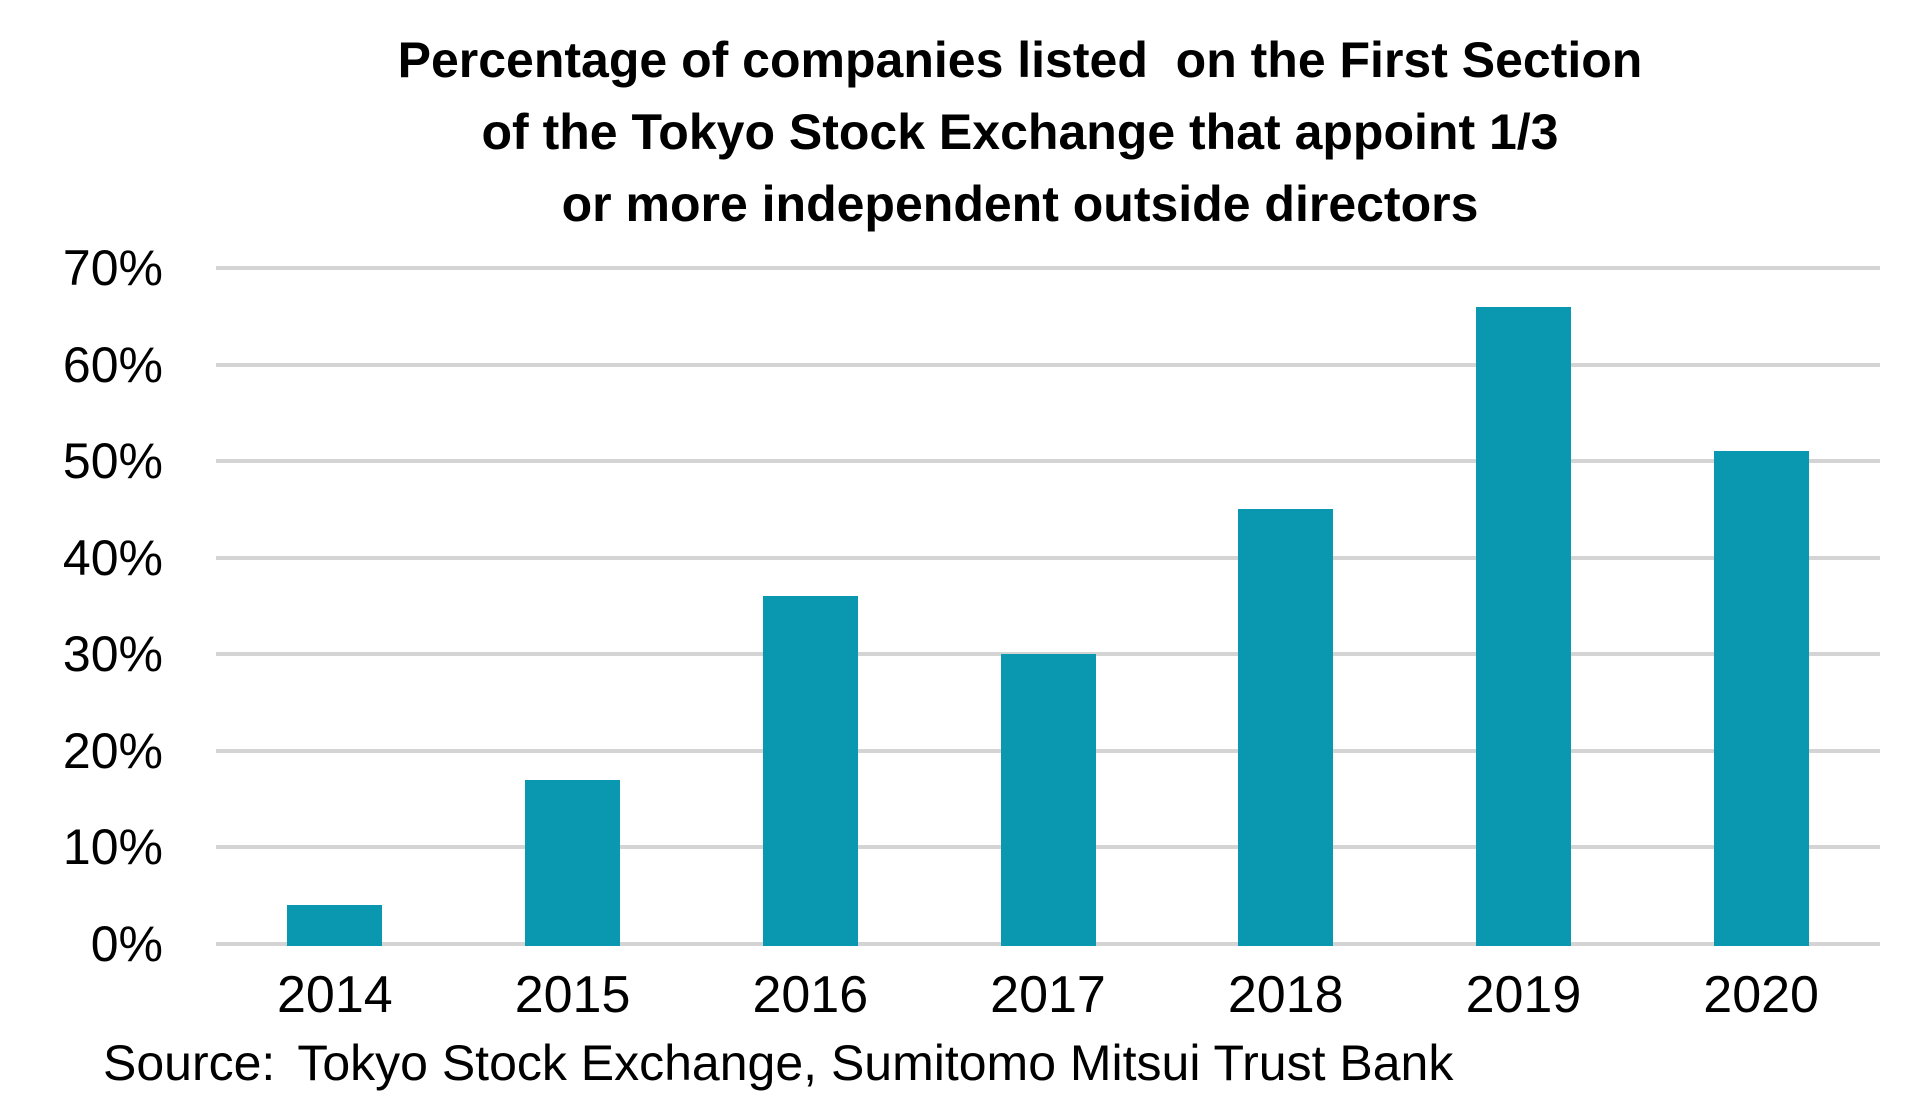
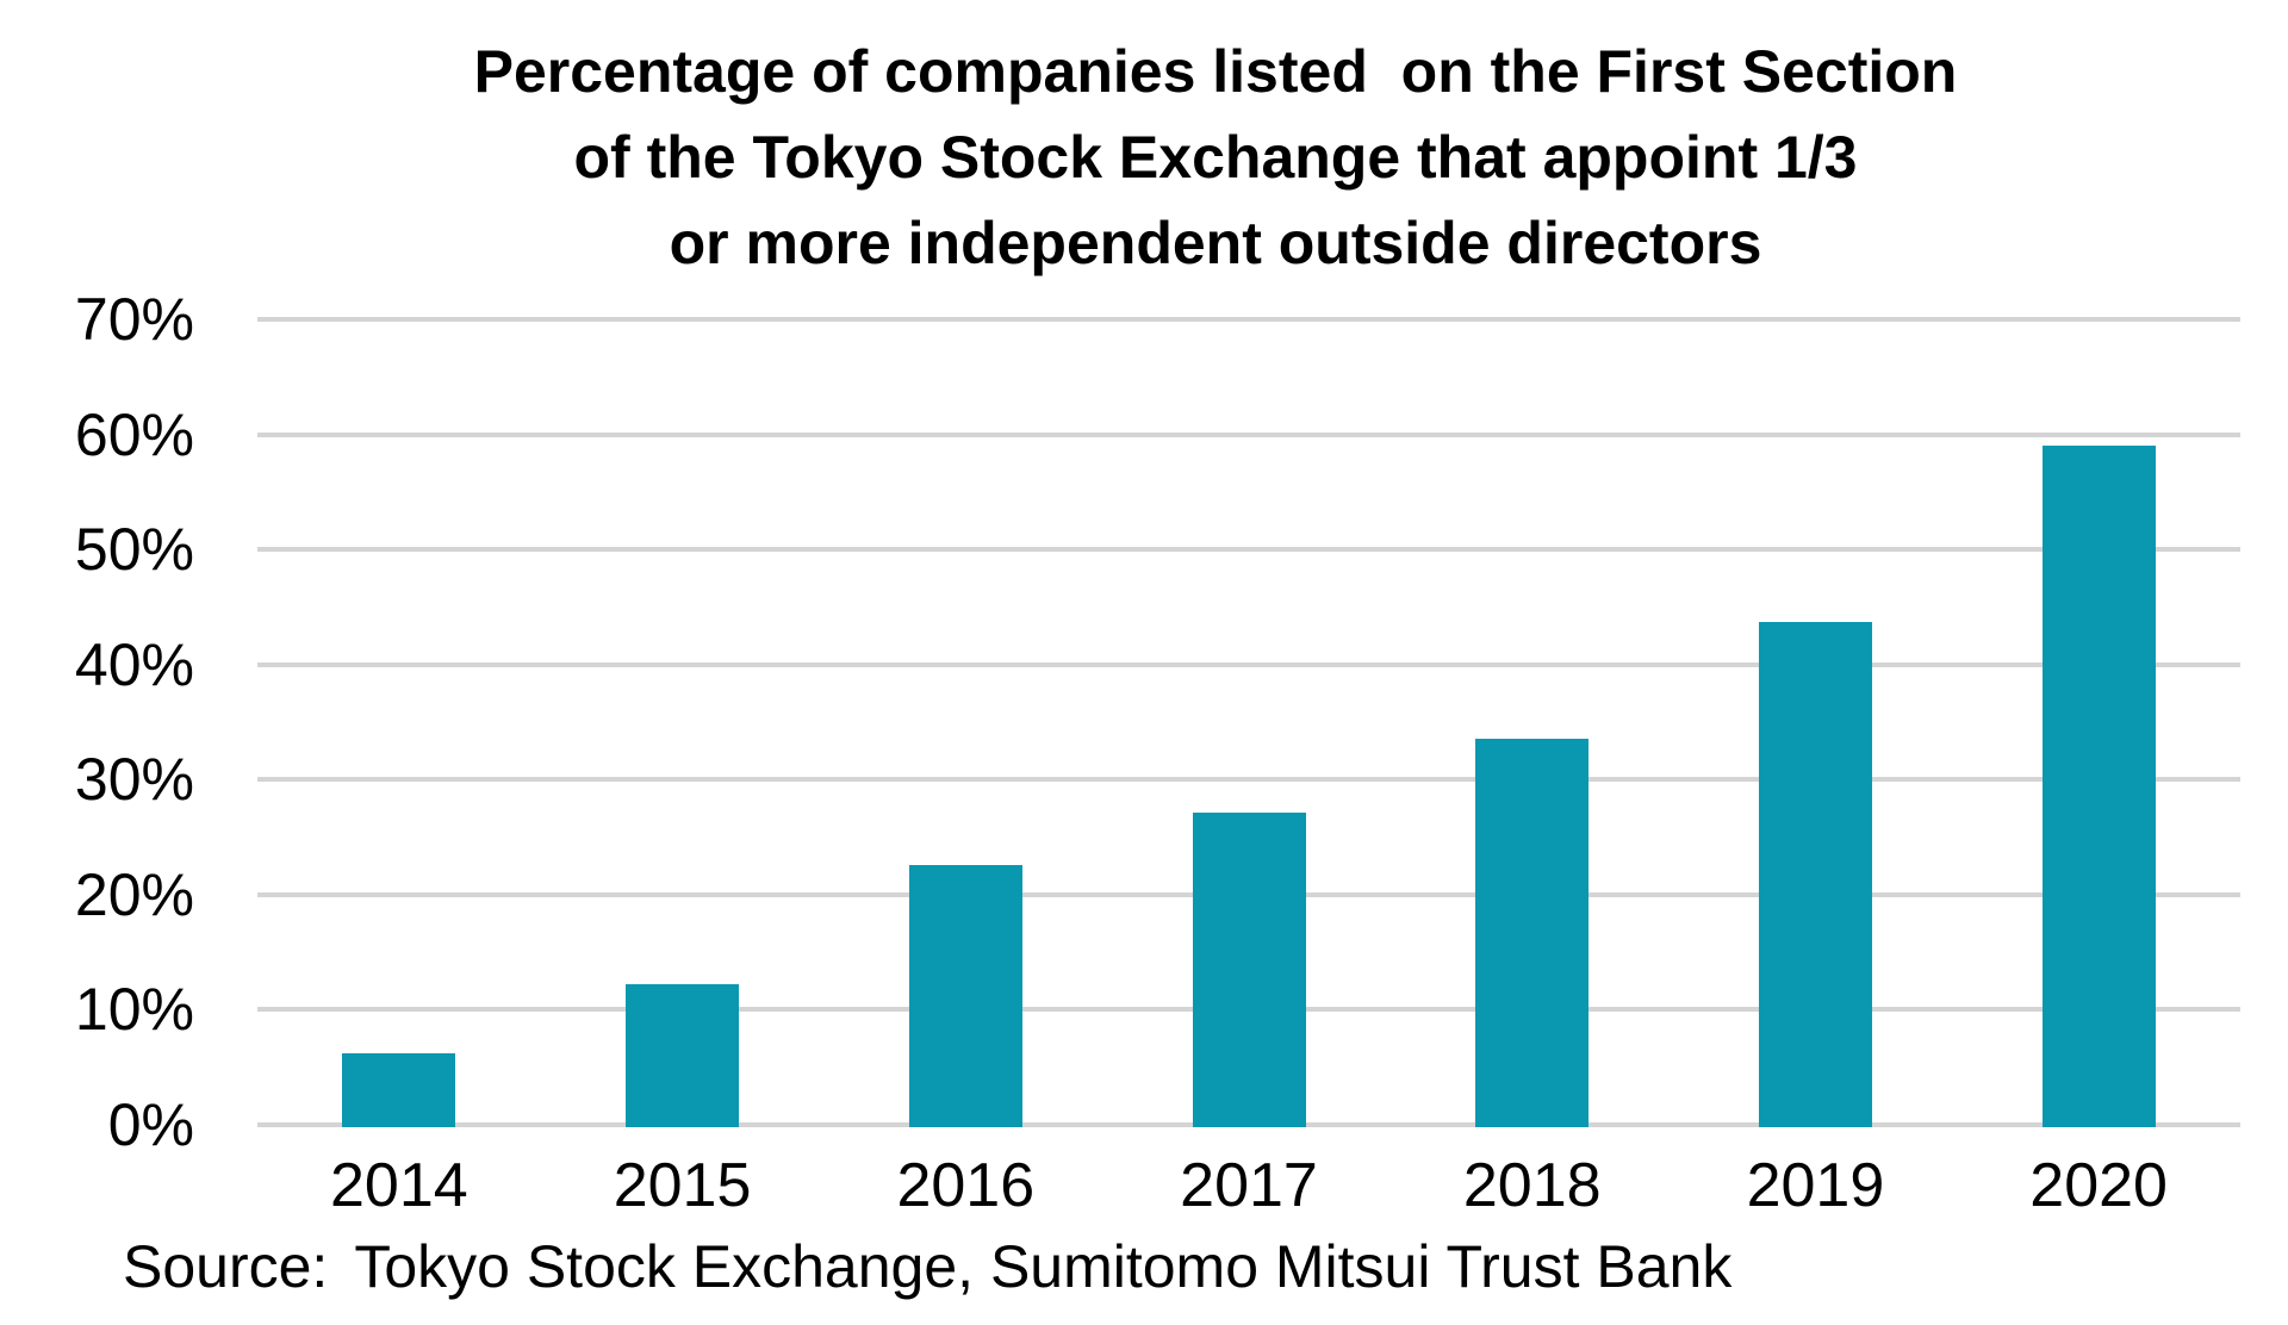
2014: 4% -> 6%
2015: 17% -> 12%
2016: 36% -> 23%
2017: 30% -> 27%
2018: 45% -> 34%
2019: 66% -> 44%
2020: 51% -> 59%
